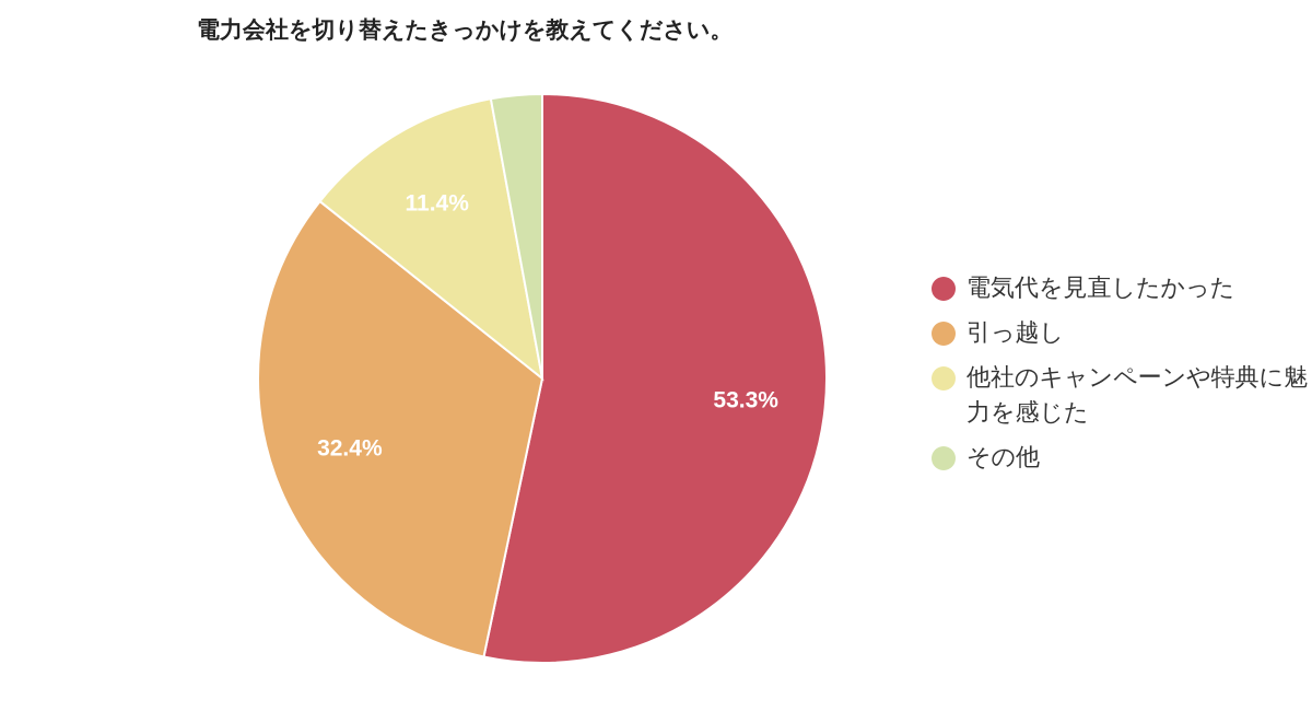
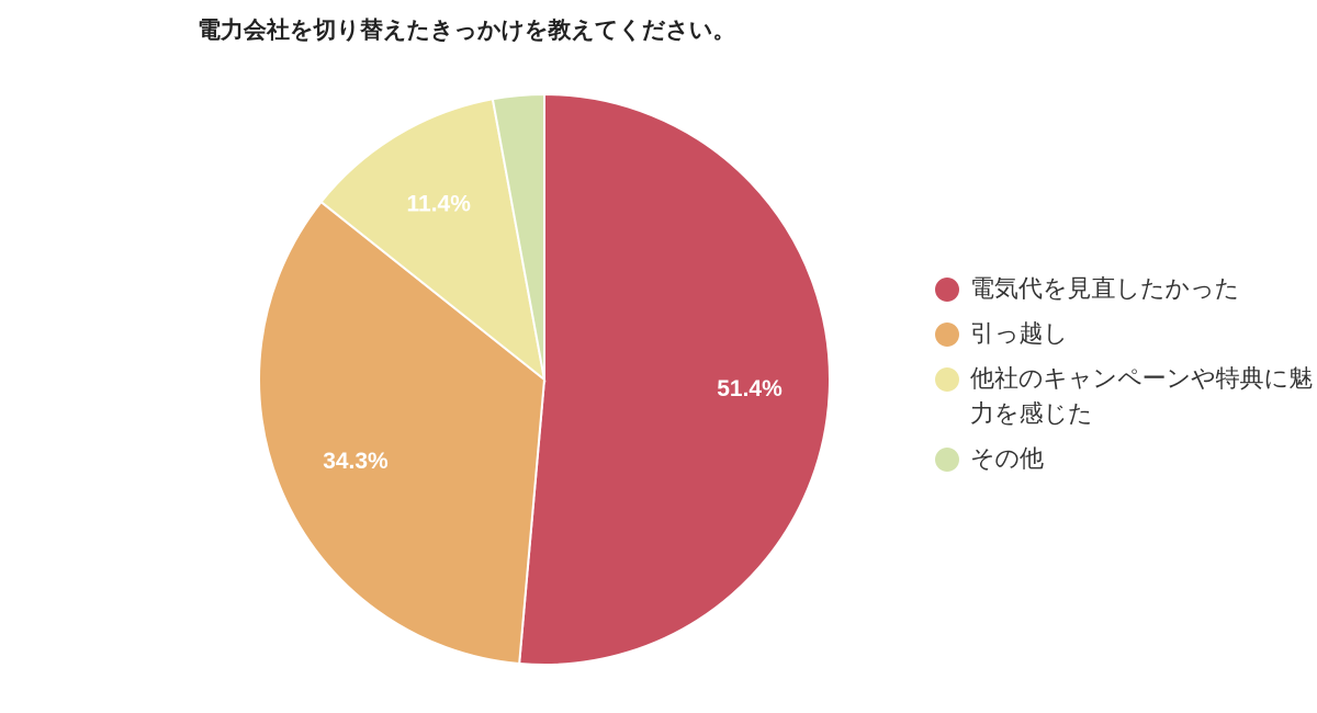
電気代を見直したかった: 53.3% -> 51.4%
引っ越し: 32.4% -> 34.3%
